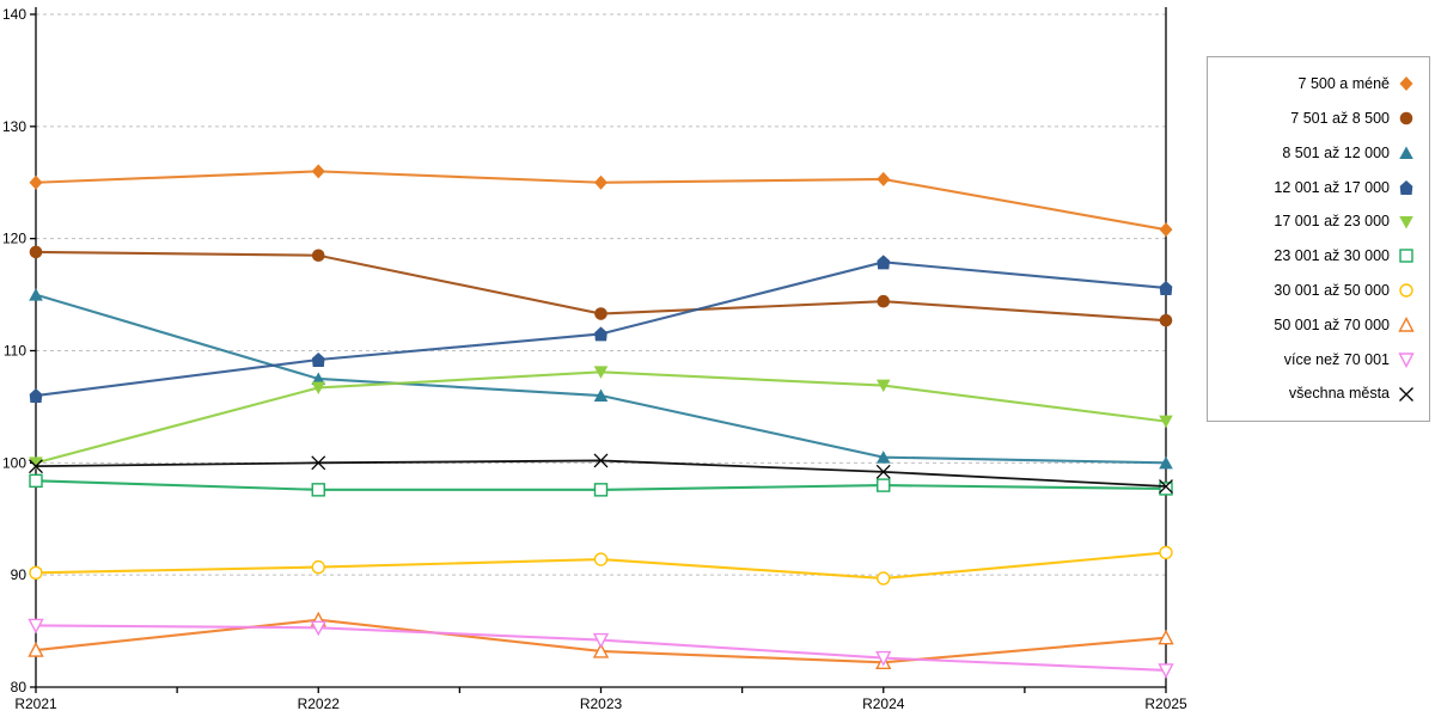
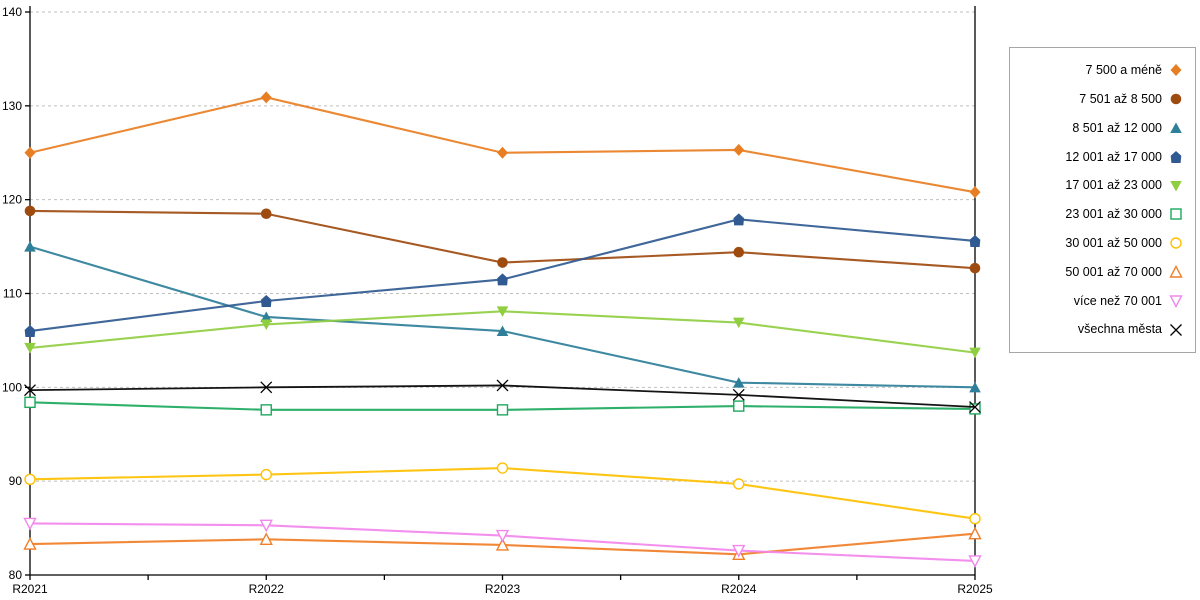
17 001 až 23 000/R2021: 100 -> 104
7 500 a méně/R2022: 126 -> 131
50 001 až 70 000/R2022: 86 -> 84
30 001 až 50 000/R2025: 92 -> 86
